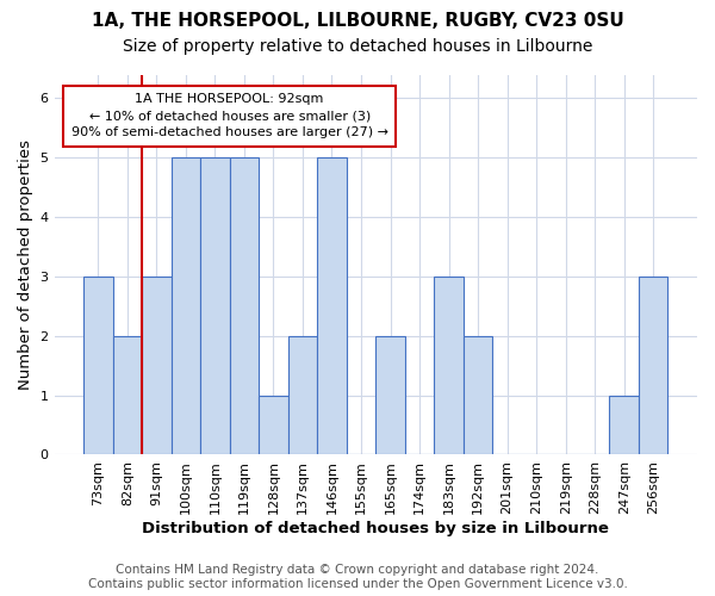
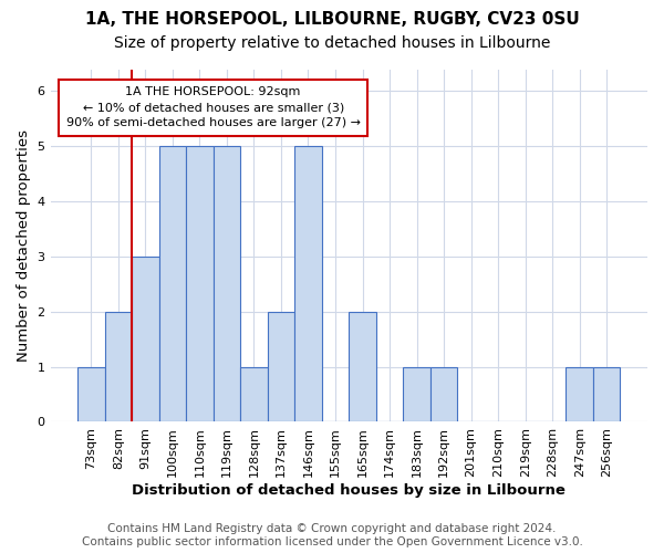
73sqm: 3 -> 1
183sqm: 3 -> 1
192sqm: 2 -> 1
256sqm: 3 -> 1
